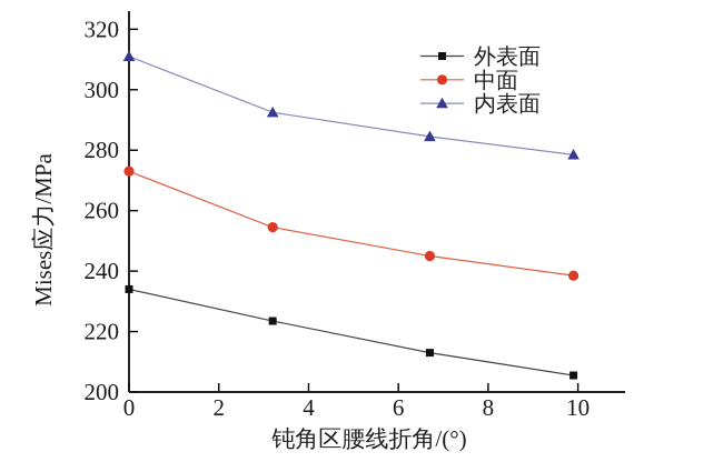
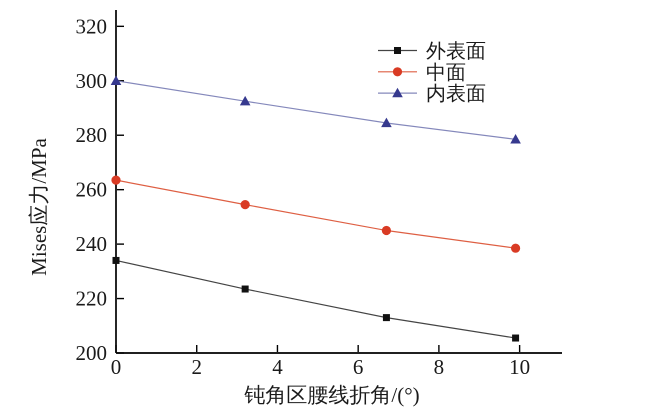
中面/0: 273 -> 264
内表面/0: 311 -> 300
